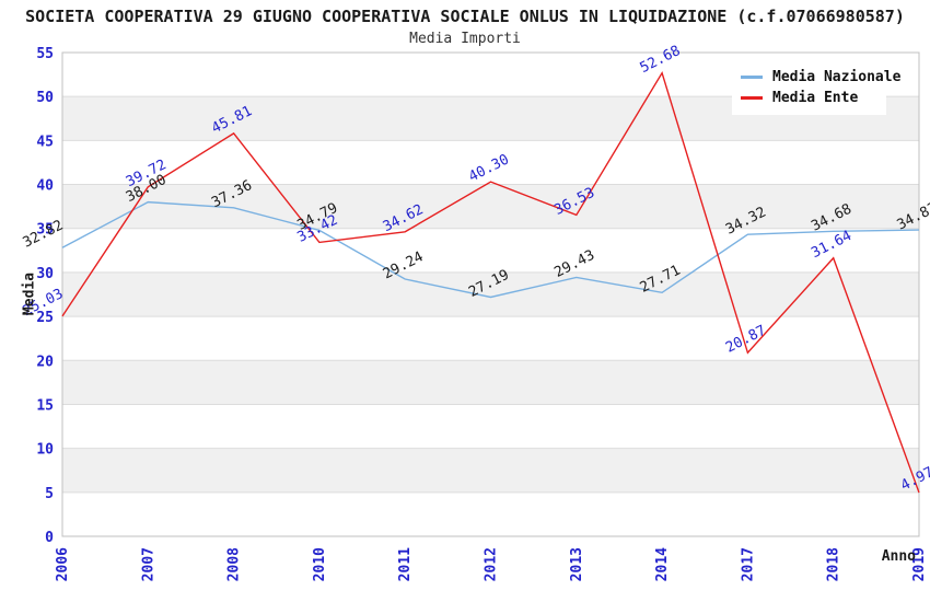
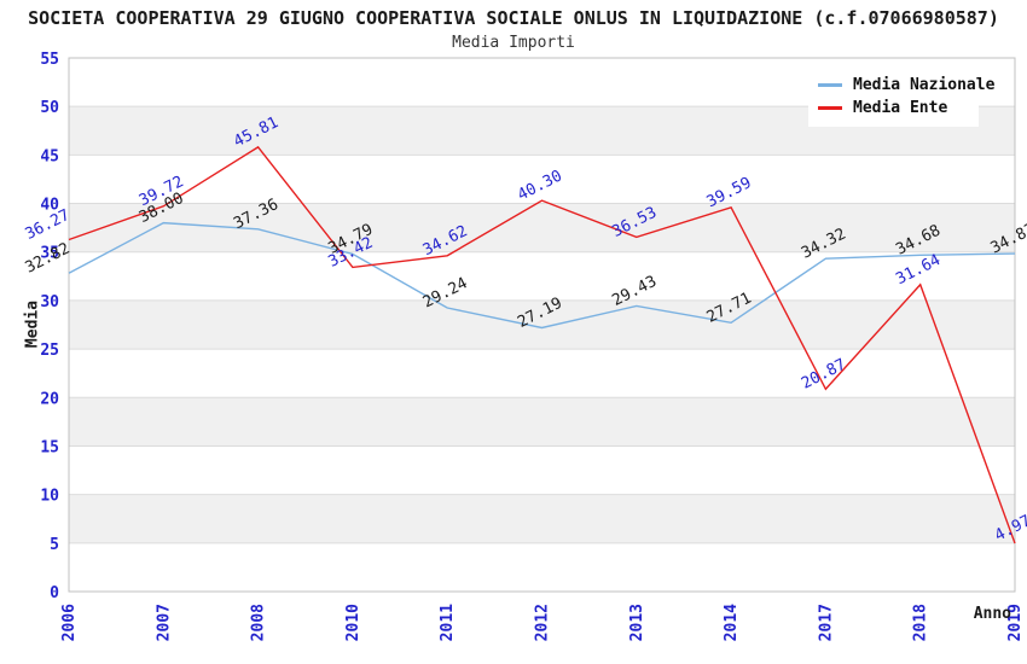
Media Ente/2006: 25.03 -> 36.27
Media Ente/2014: 52.68 -> 39.59
